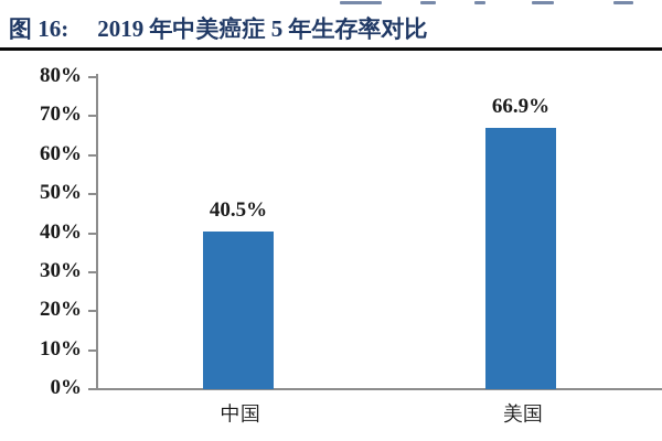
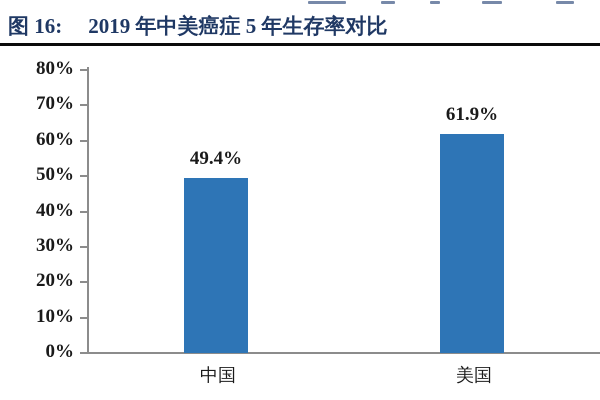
中国: 40.5% -> 49.4%
美国: 66.9% -> 61.9%
